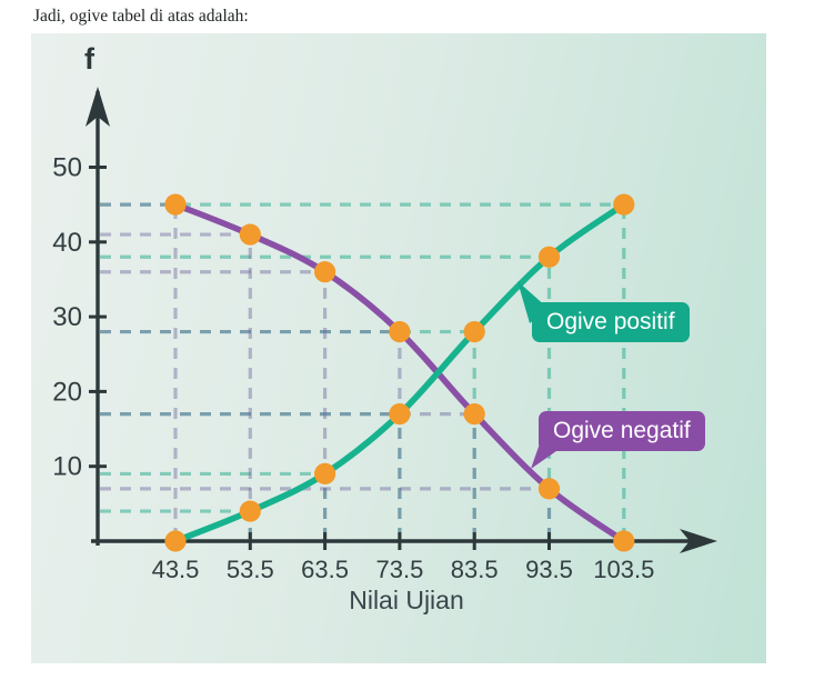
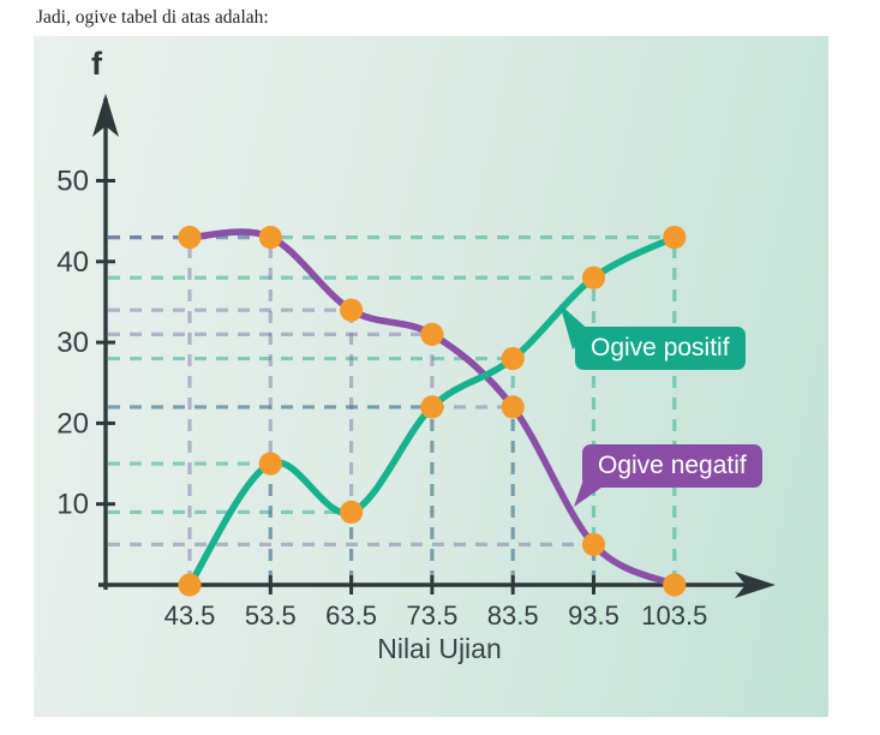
Ogive negatif/43.5: 45 -> 43
Ogive positif/53.5: 4 -> 15
Ogive negatif/53.5: 41 -> 43
Ogive negatif/63.5: 36 -> 34
Ogive positif/73.5: 17 -> 22
Ogive negatif/73.5: 28 -> 31
Ogive negatif/83.5: 17 -> 22
Ogive negatif/93.5: 7 -> 5
Ogive positif/103.5: 45 -> 43
